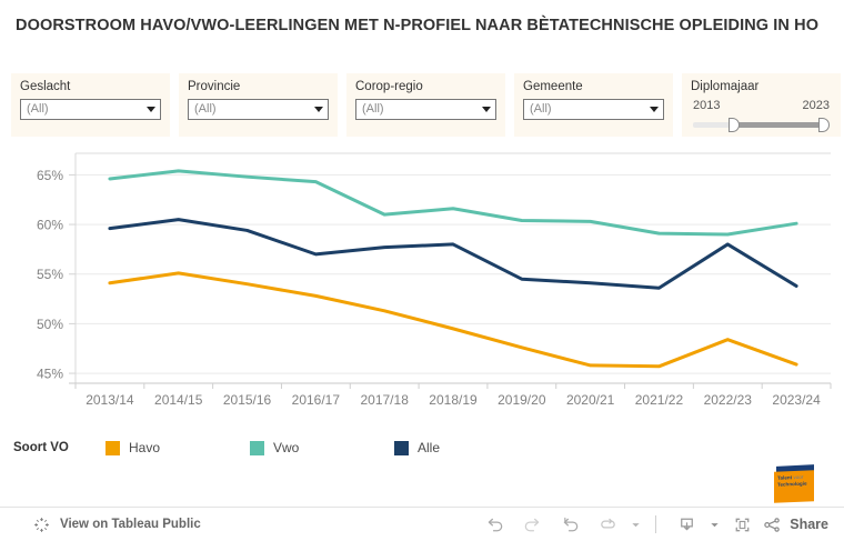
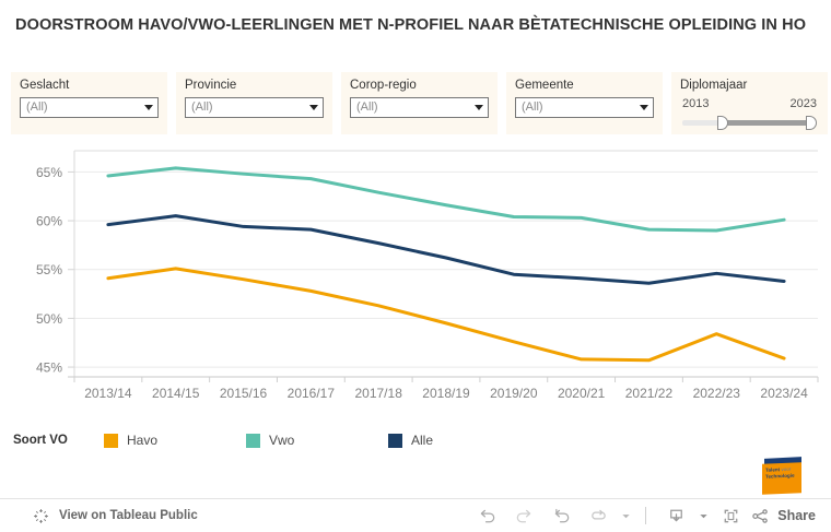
Alle/2016/17: 57% -> 59%
Vwo/2017/18: 61% -> 63%
Alle/2018/19: 58% -> 56%
Alle/2022/23: 58% -> 55%
